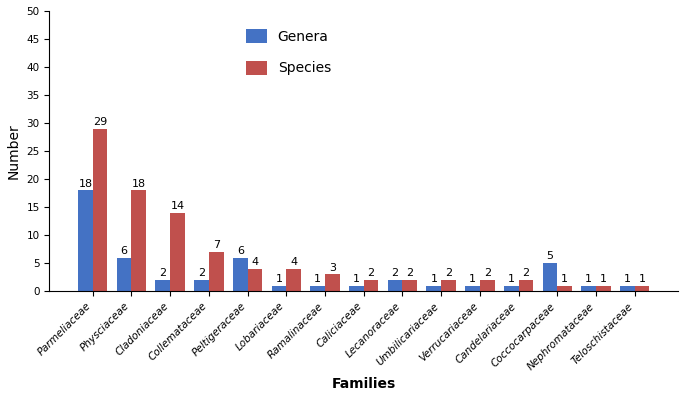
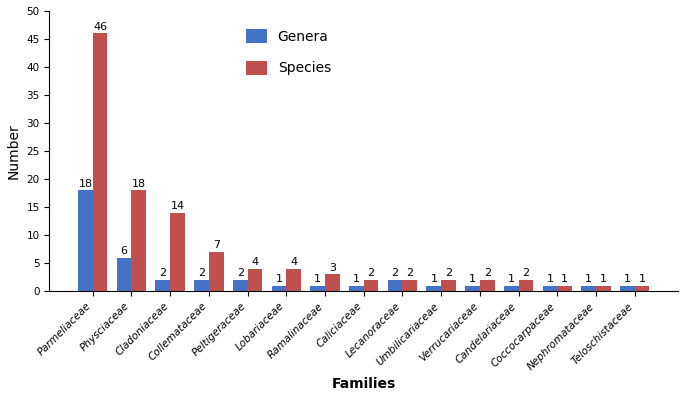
Species/Parmeliaceae: 29 -> 46
Genera/Peltigeraceae: 6 -> 2
Genera/Coccocarpaceae: 5 -> 1
